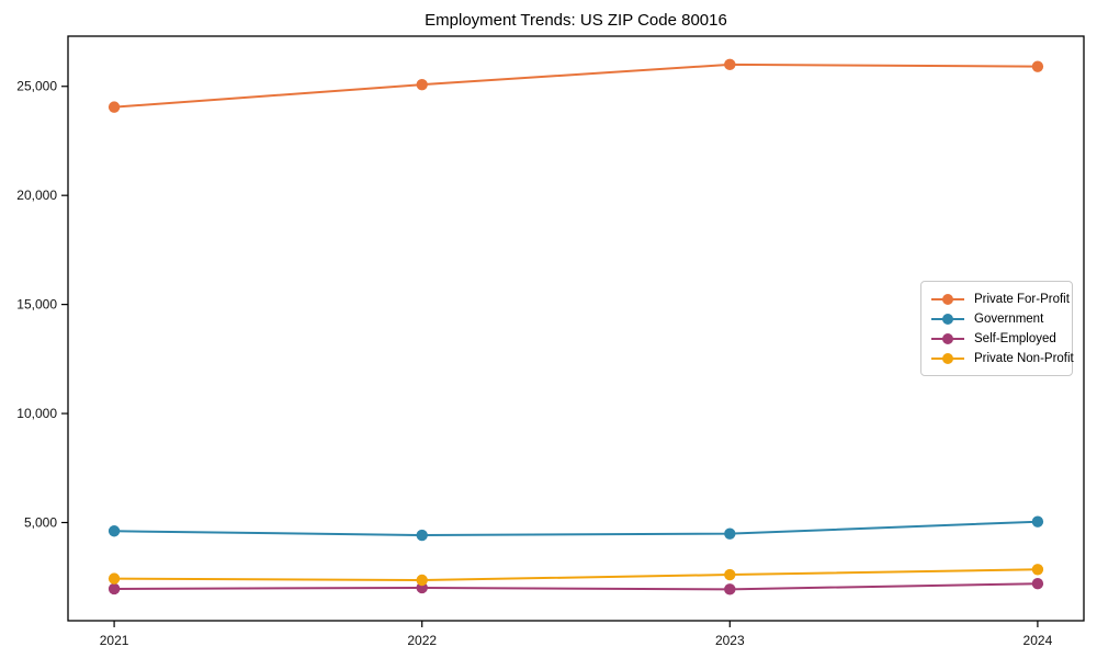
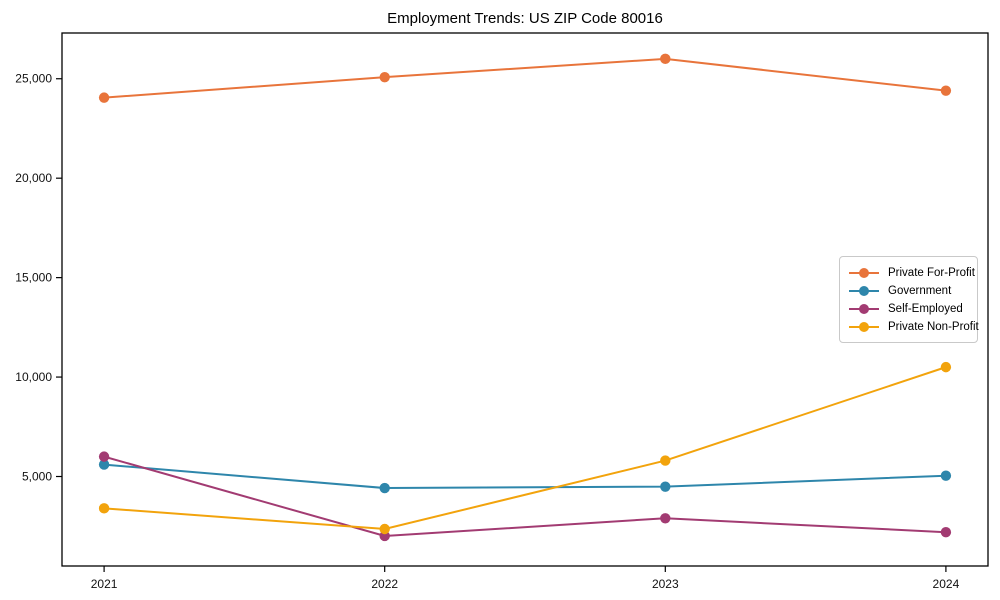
Government/2021: 4600 -> 5600
Self-Employed/2021: 2000 -> 6000
Private Non-Profit/2021: 2400 -> 3400
Self-Employed/2023: 1900 -> 2900
Private Non-Profit/2023: 2600 -> 5800
Private For-Profit/2024: 25900 -> 24400
Private Non-Profit/2024: 2800 -> 10500
